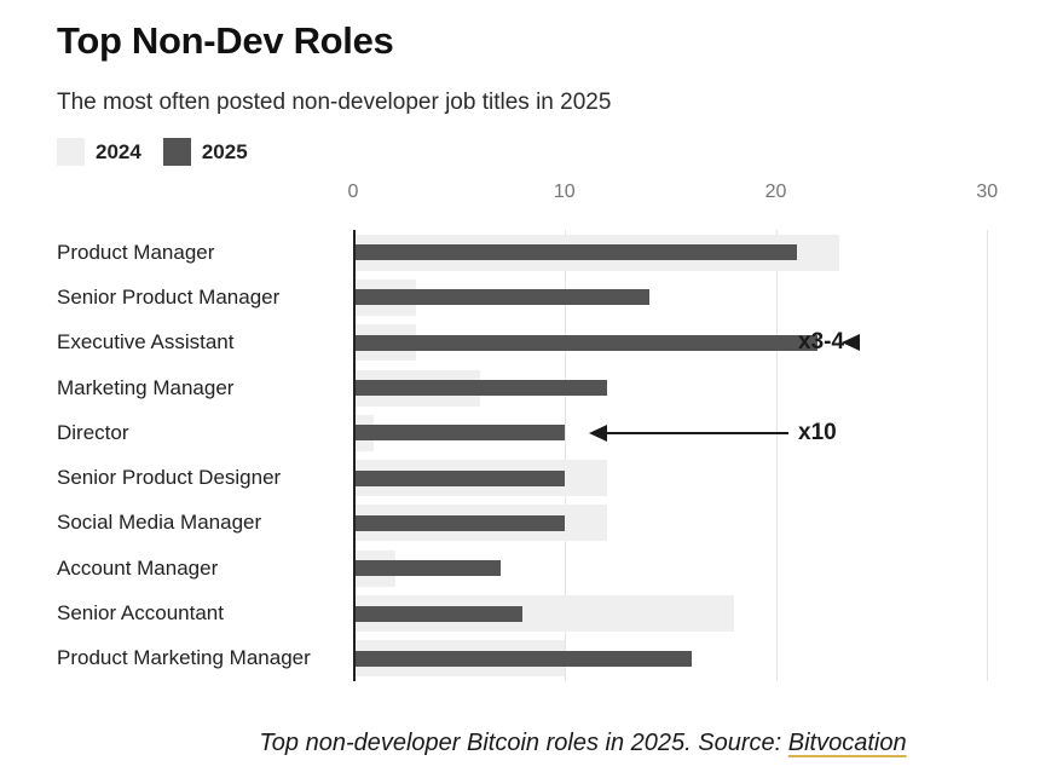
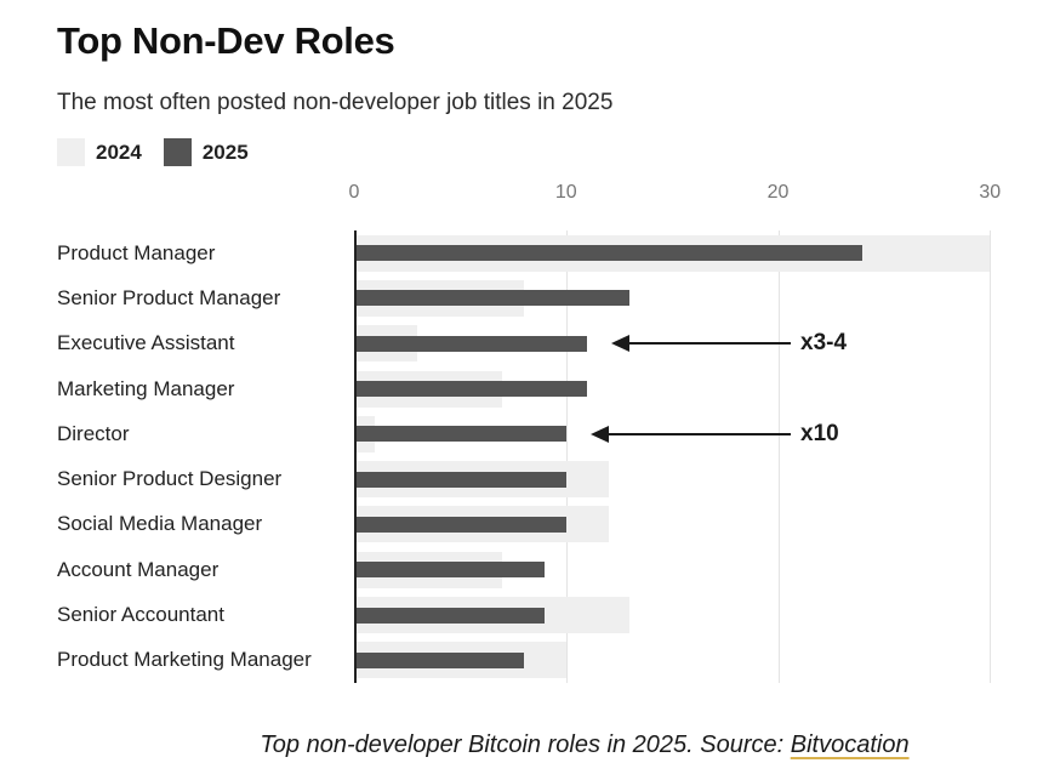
2024/Product Manager: 23 -> 30
2025/Product Manager: 21 -> 24
2024/Senior Product Manager: 3 -> 8
2025/Senior Product Manager: 14 -> 13
2025/Executive Assistant: 22 -> 11
2024/Marketing Manager: 6 -> 7
2025/Marketing Manager: 12 -> 11
2024/Account Manager: 2 -> 7
2025/Account Manager: 7 -> 9
2024/Senior Accountant: 18 -> 13
2025/Senior Accountant: 8 -> 9
2025/Product Marketing Manager: 16 -> 8
